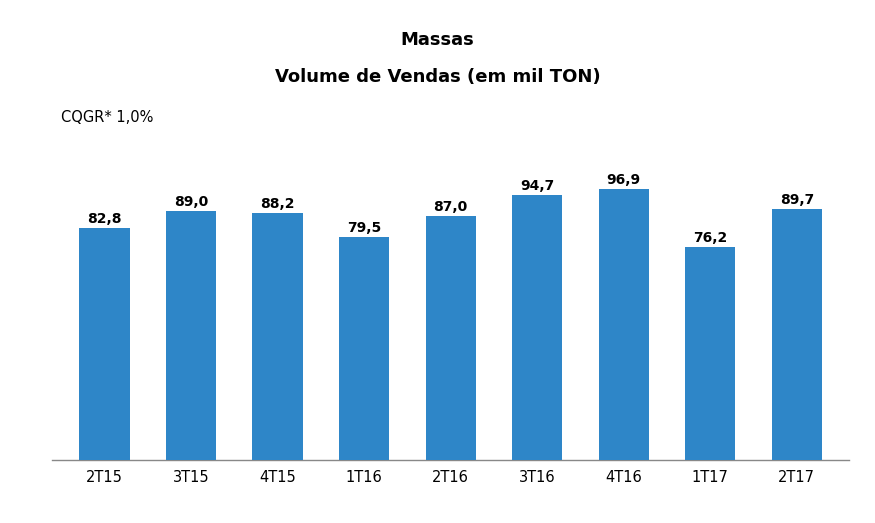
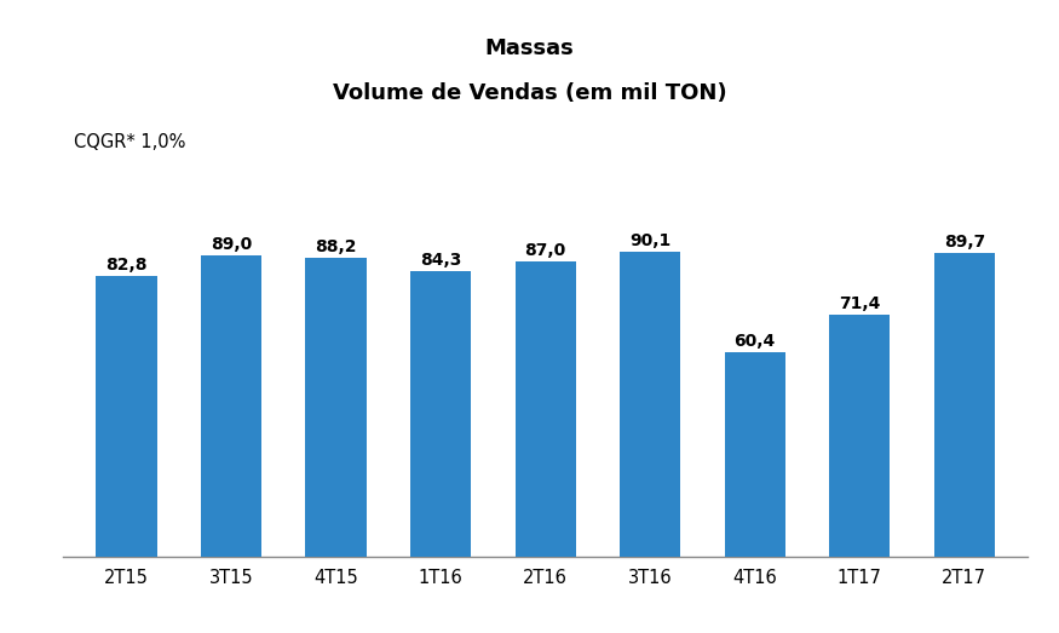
1T16: 79,5 -> 84,3
3T16: 94,7 -> 90,1
4T16: 96,9 -> 60,4
1T17: 76,2 -> 71,4
